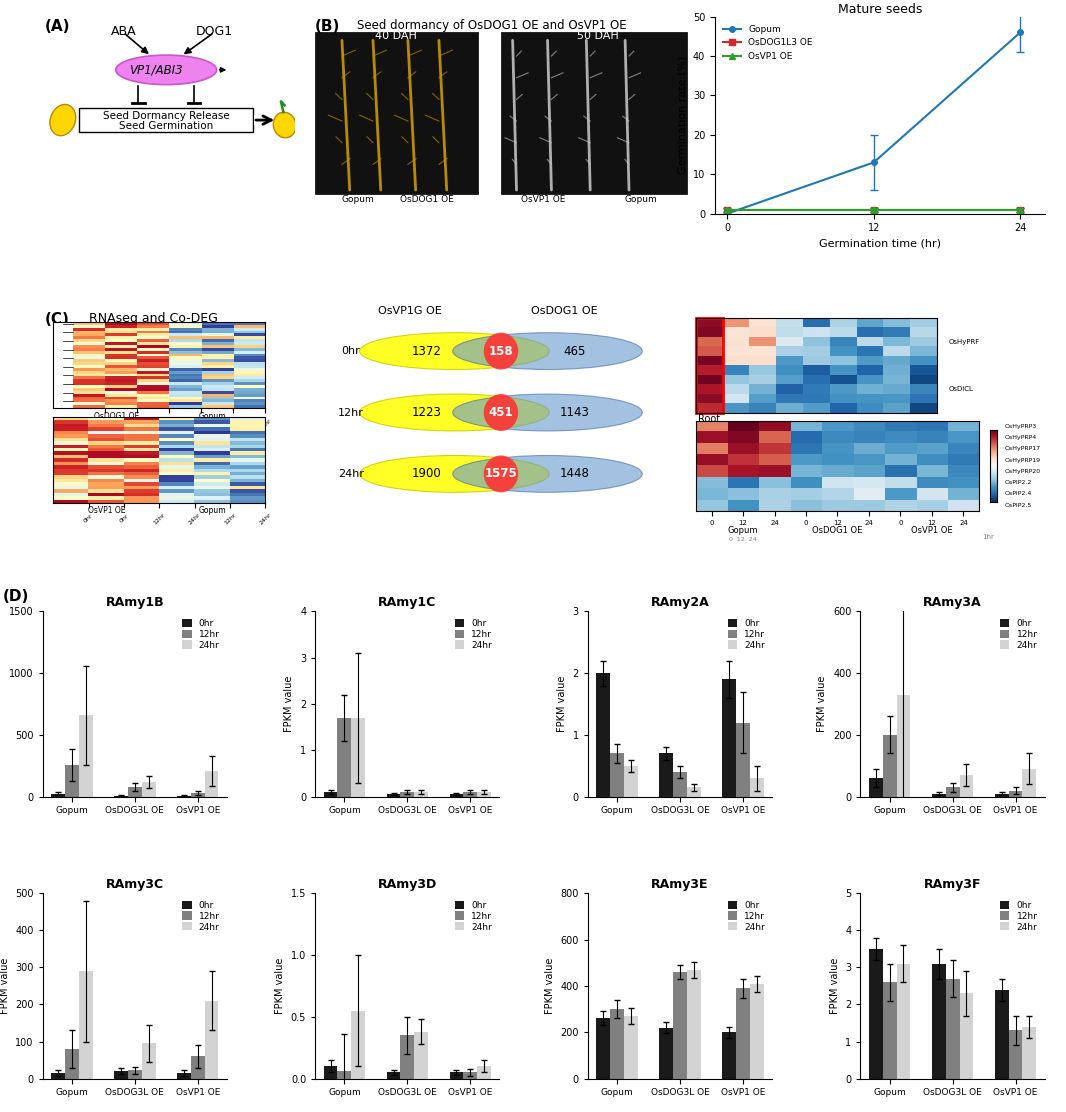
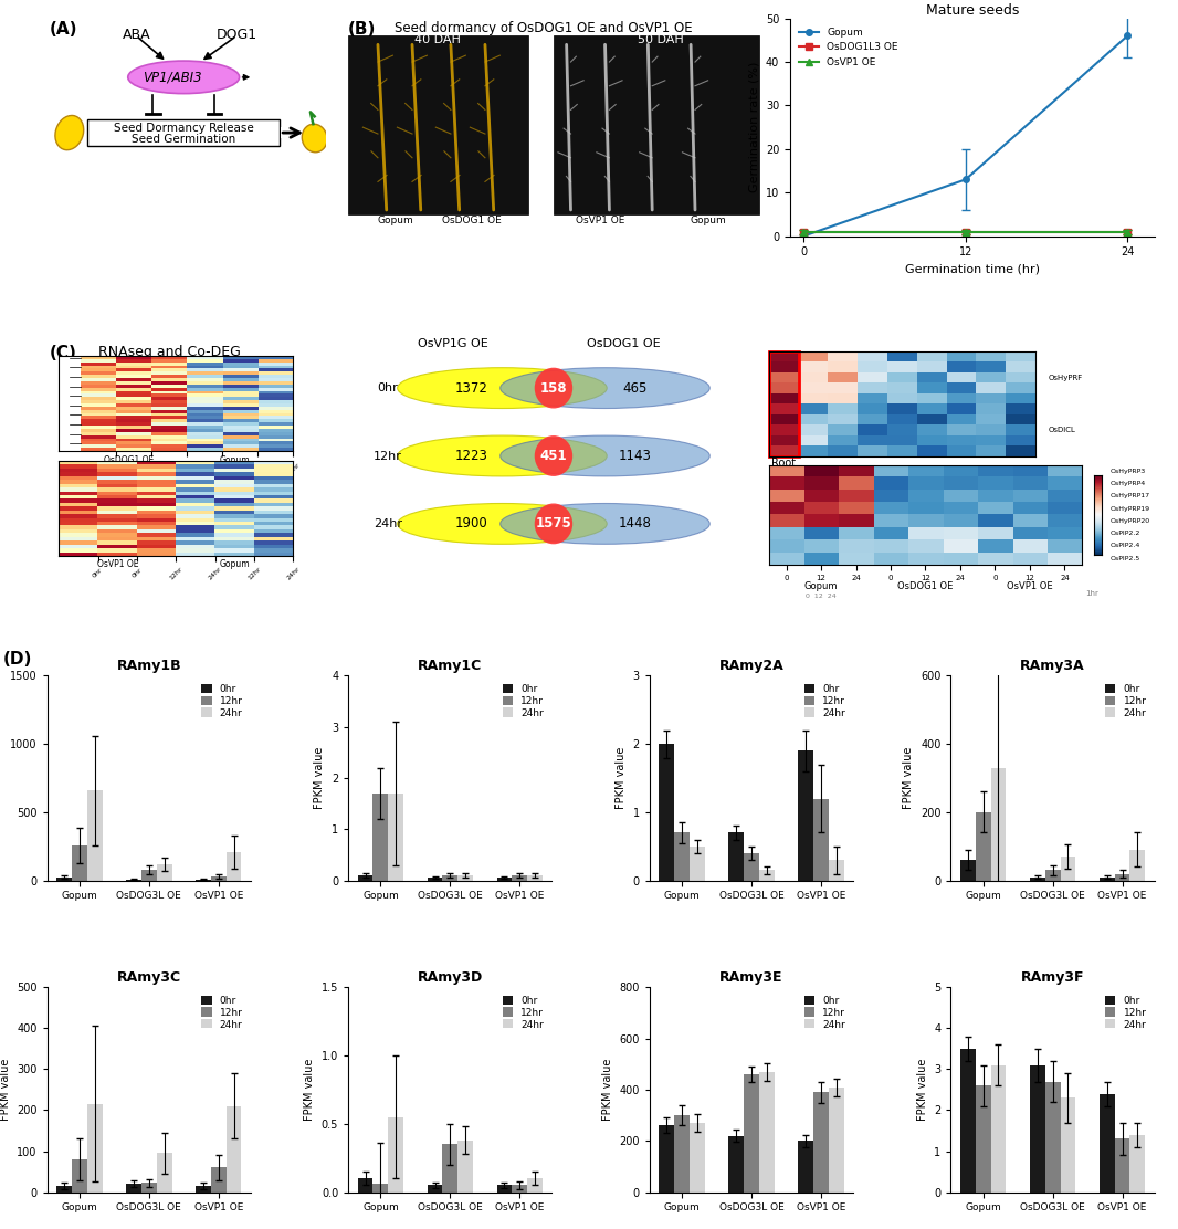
RAmy3C/24hr/Gopum: 290 -> 215
